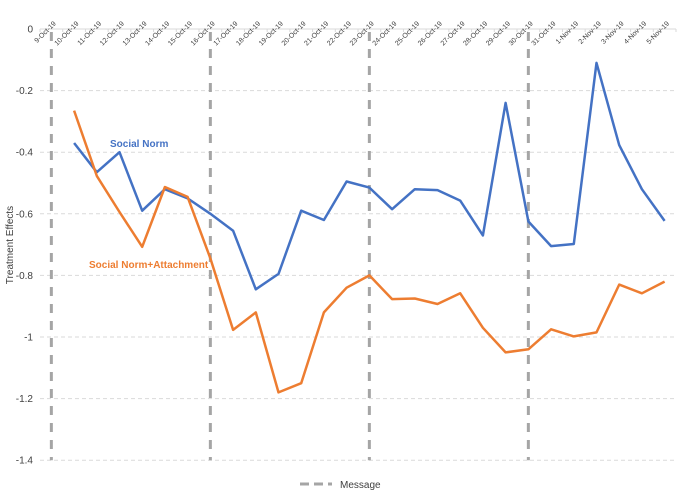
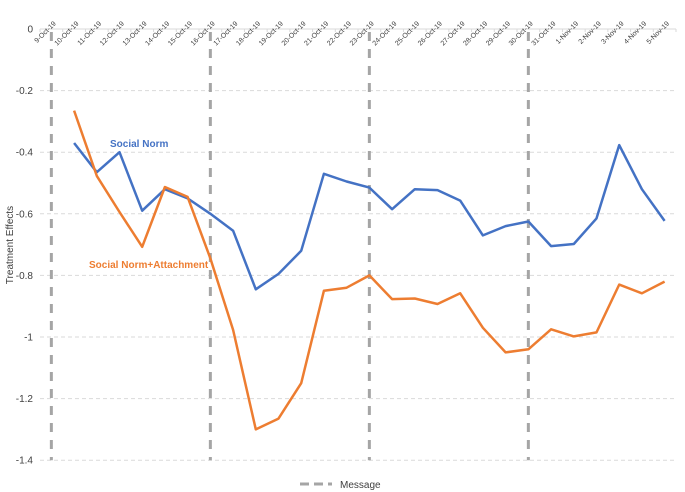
Social Norm+Attachment/18-Oct-19: -0.92 -> -1.30
Social Norm+Attachment/19-Oct-19: -1.18 -> -1.26
Social Norm/20-Oct-19: -0.59 -> -0.72
Social Norm/21-Oct-19: -0.62 -> -0.47
Social Norm+Attachment/21-Oct-19: -0.92 -> -0.85
Social Norm/29-Oct-19: -0.24 -> -0.64
Social Norm/2-Nov-19: -0.11 -> -0.61
